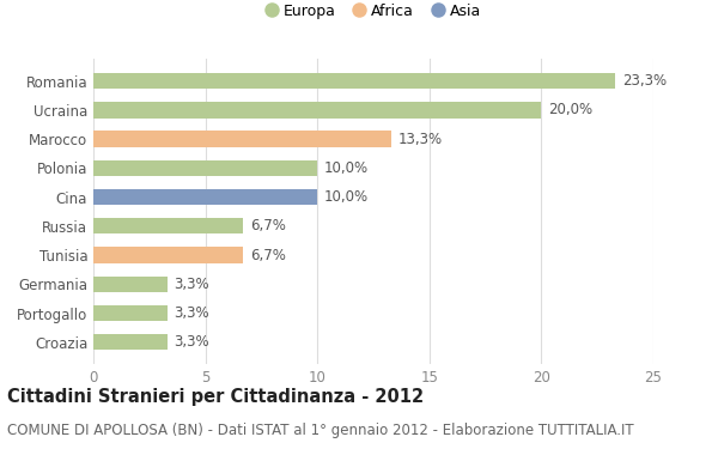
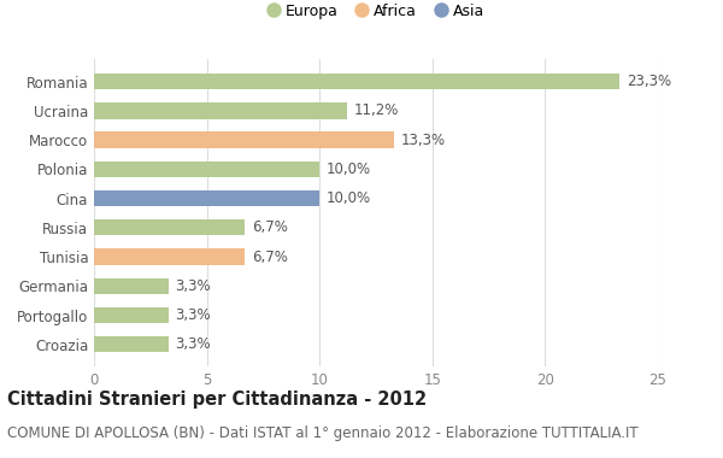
Ucraina: 20,0% -> 11,2%
